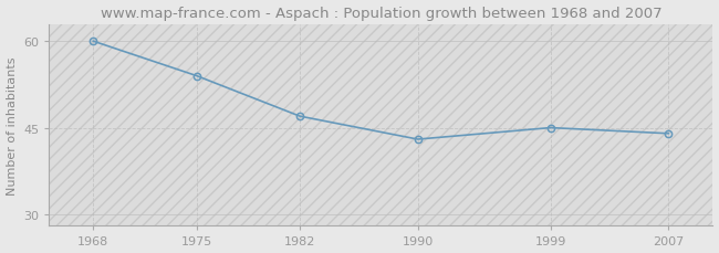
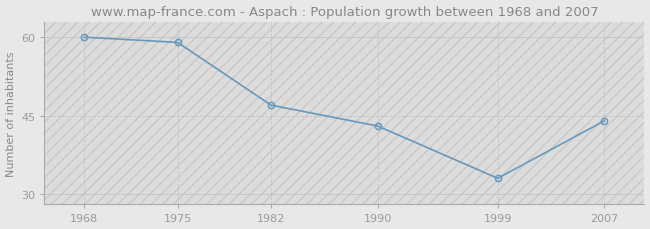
1975: 54 -> 59
1999: 45 -> 33
